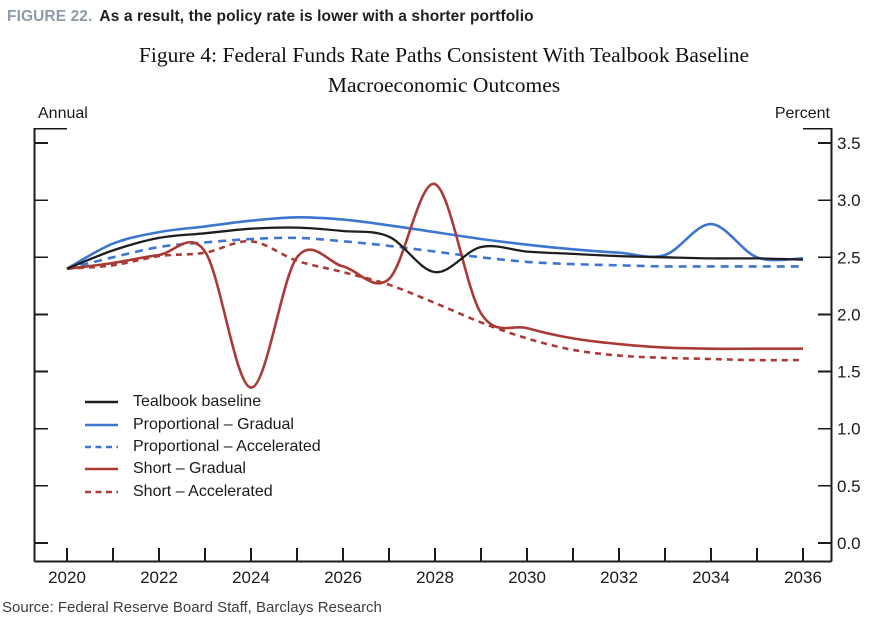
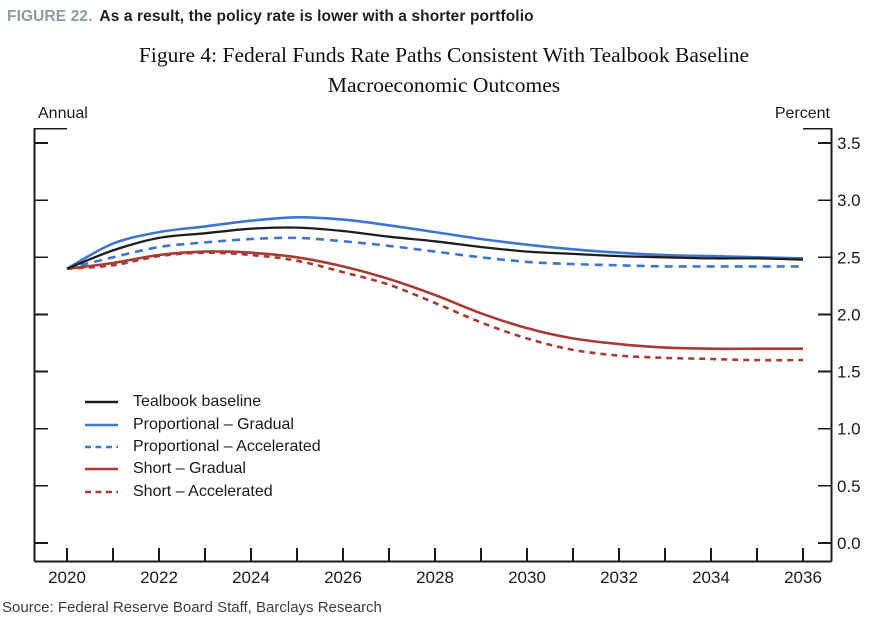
Short – Gradual/2024: 1.36 -> 2.54
Short – Accelerated/2024: 2.64 -> 2.52
Tealbook baseline/2028: 2.37 -> 2.64
Short – Gradual/2028: 3.14 -> 2.17
Proportional – Gradual/2034: 2.79 -> 2.51
